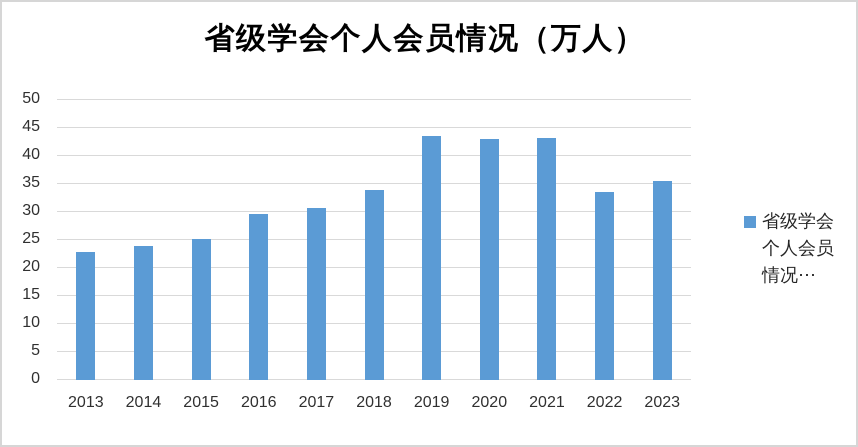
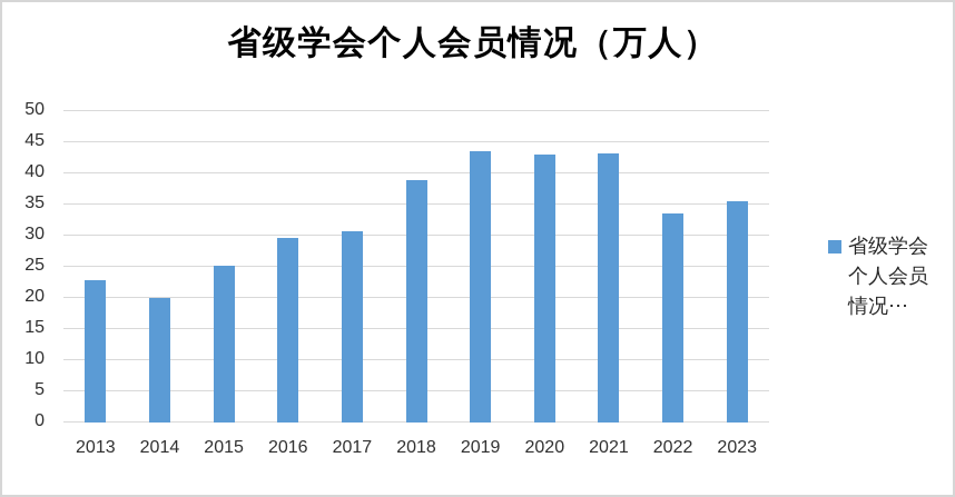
2014: 24 -> 20
2018: 34 -> 39
